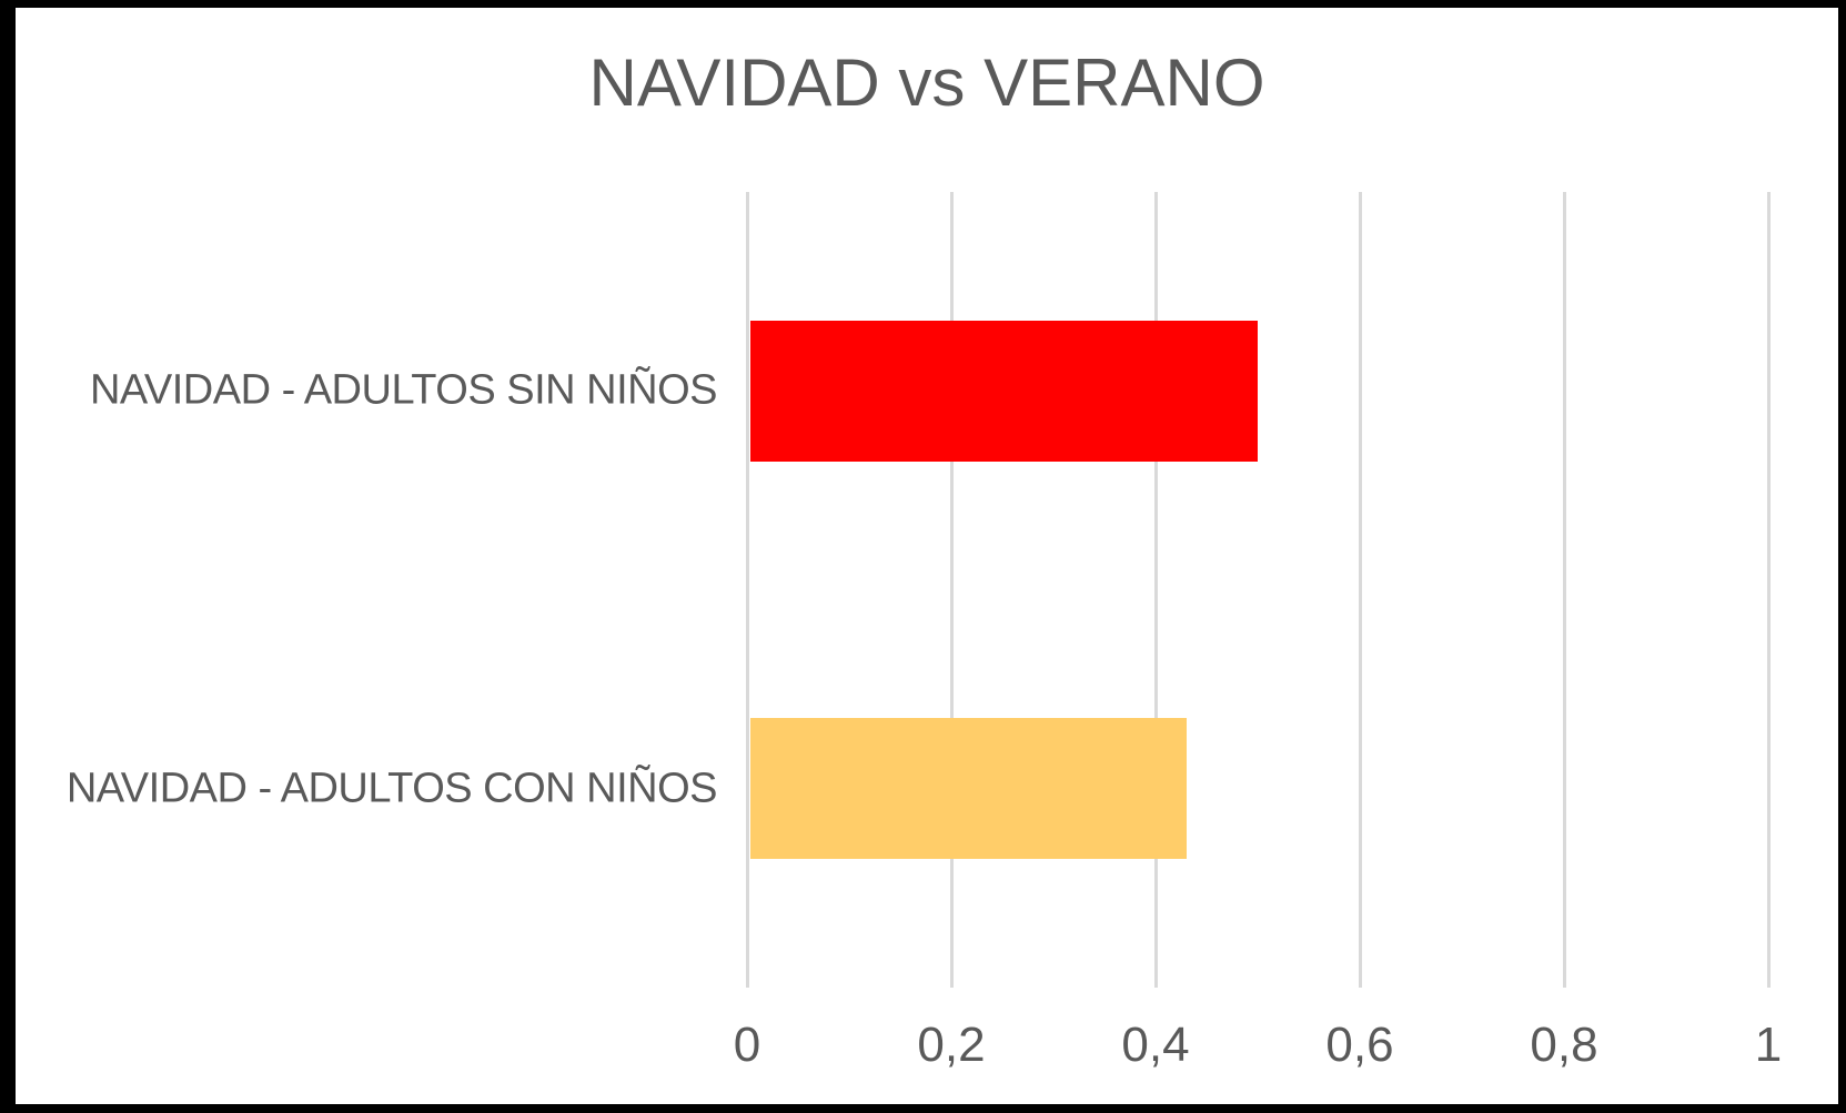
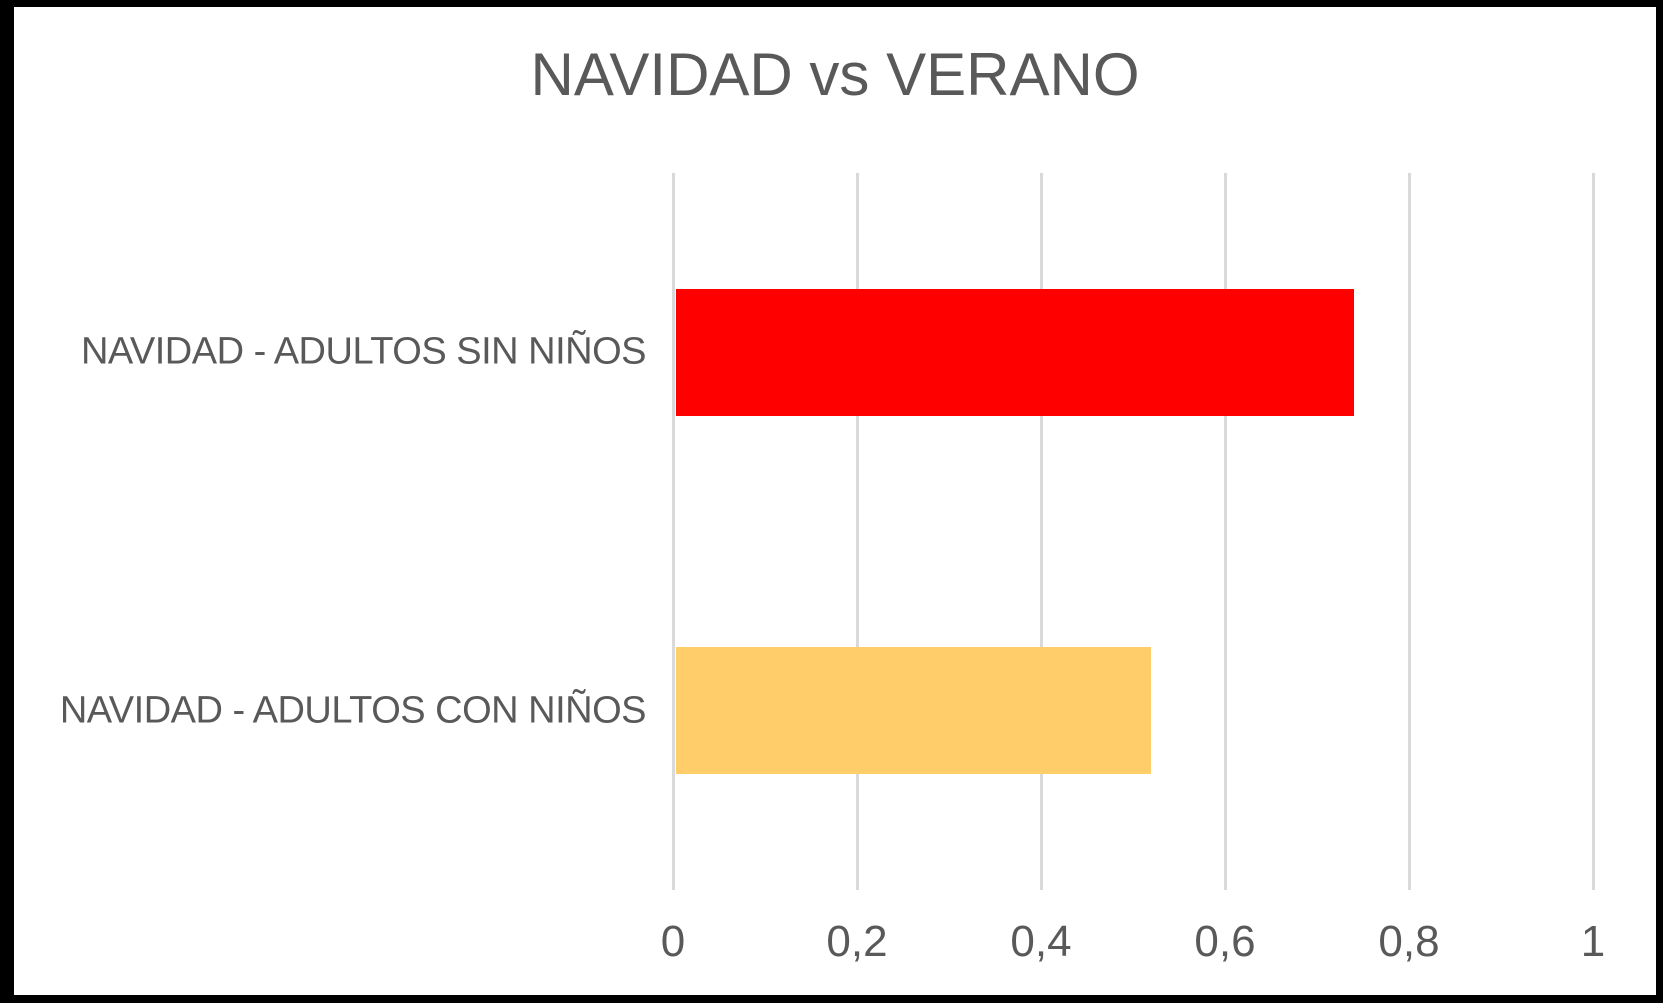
NAVIDAD - ADULTOS SIN NIÑOS: 0,50 -> 0,74
NAVIDAD - ADULTOS CON NIÑOS: 0,43 -> 0,52
